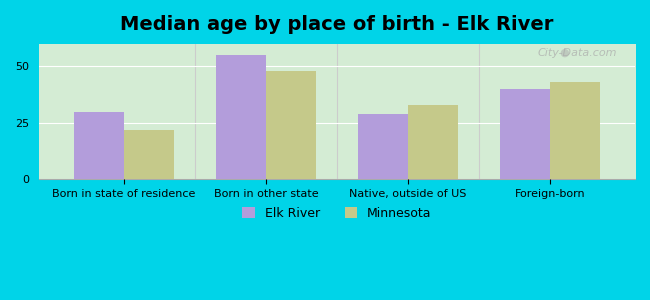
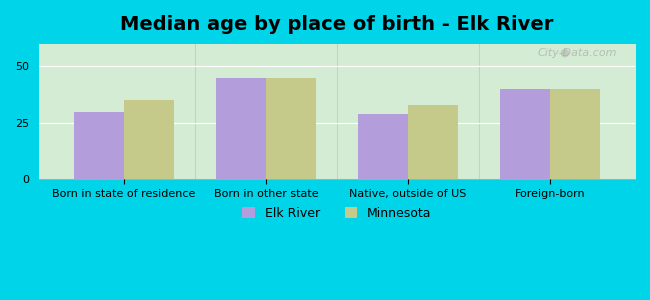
Minnesota/Born in state of residence: 22 -> 35
Elk River/Born in other state: 55 -> 45
Minnesota/Born in other state: 48 -> 45
Minnesota/Foreign-born: 43 -> 40
